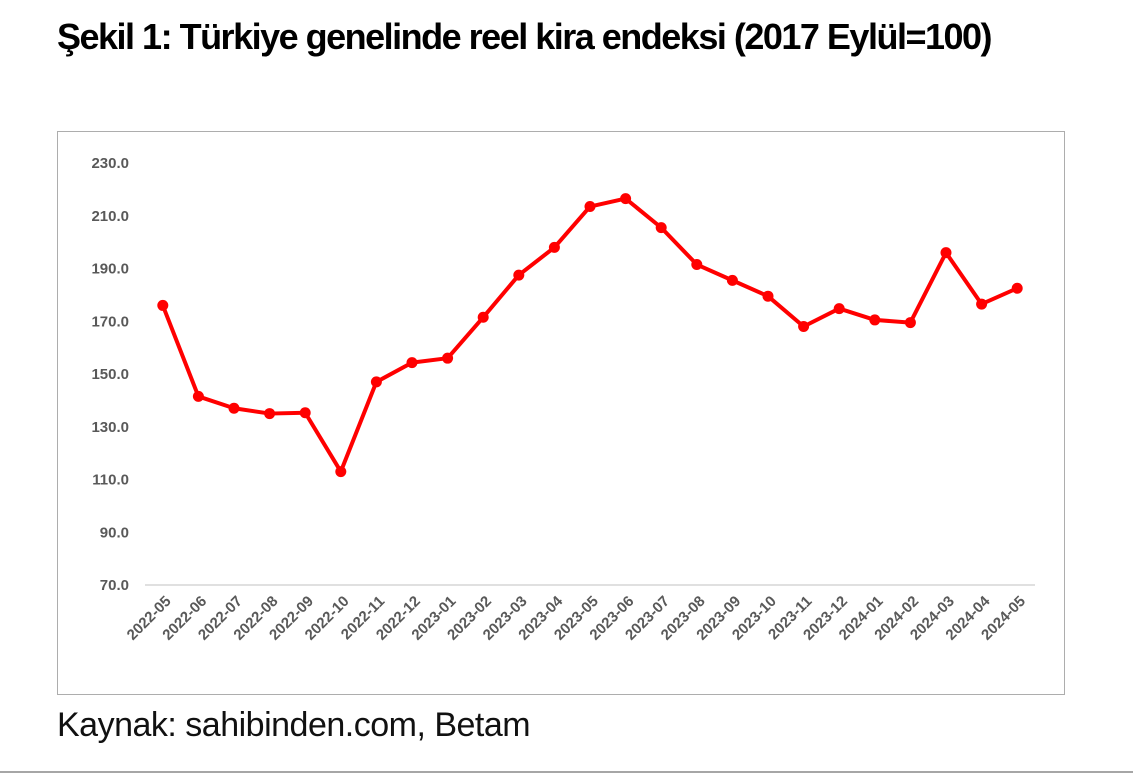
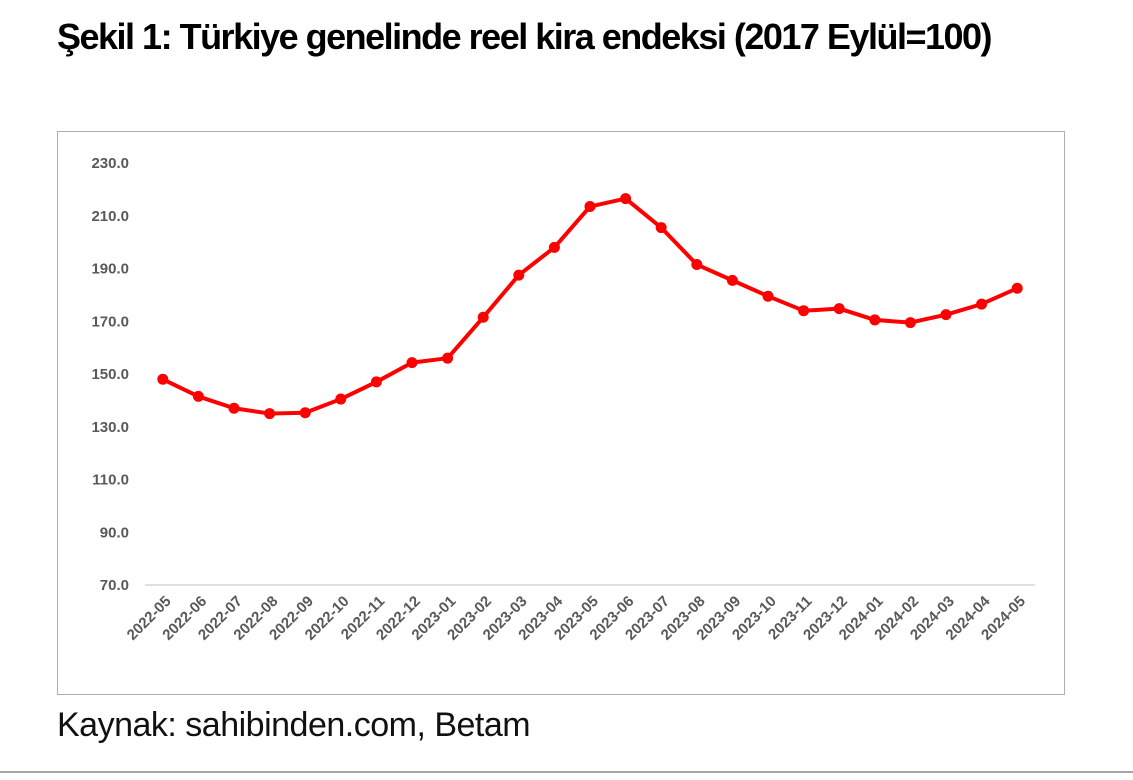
2022-05: 176 -> 148
2022-10: 113 -> 140
2023-11: 168 -> 174
2024-03: 196 -> 172
